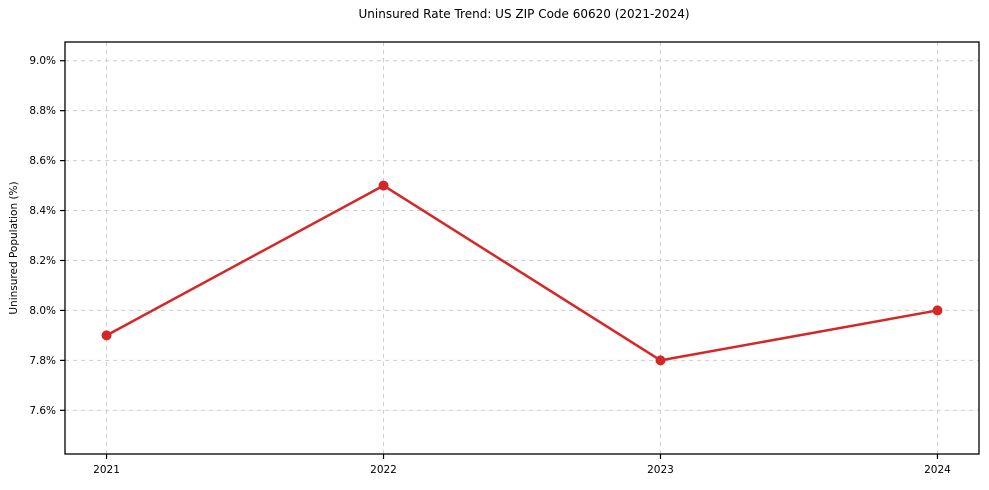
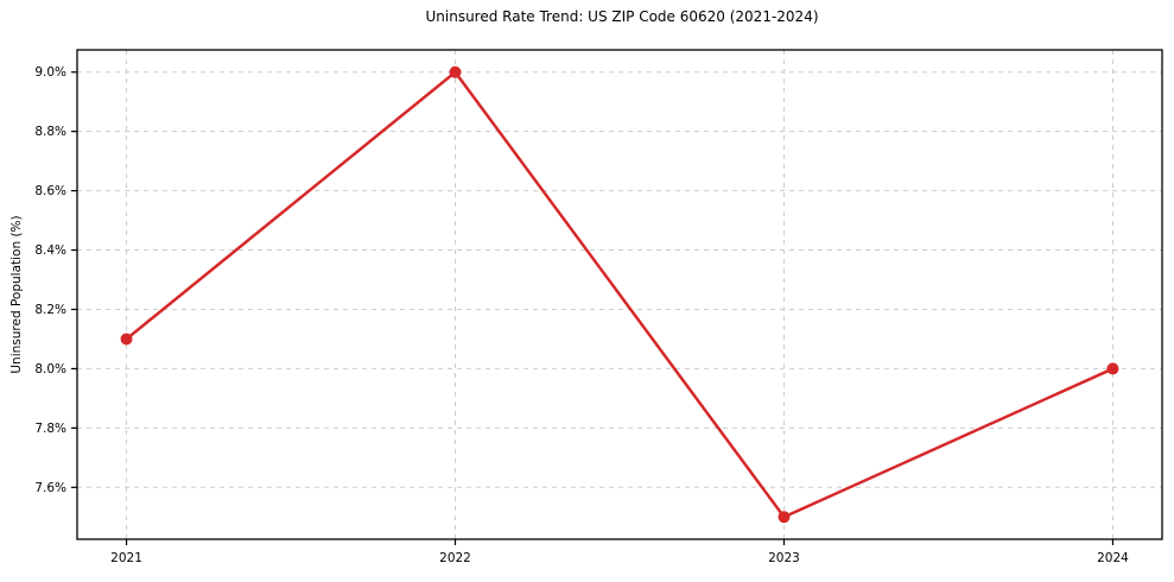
2021: 7.9% -> 8.1%
2022: 8.5% -> 9.0%
2023: 7.8% -> 7.5%
